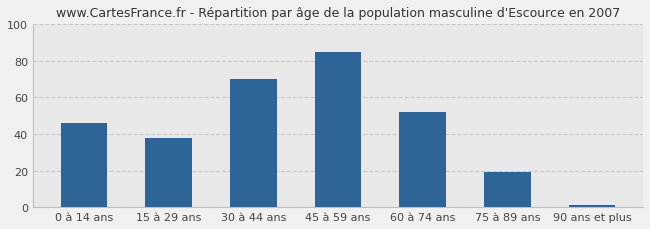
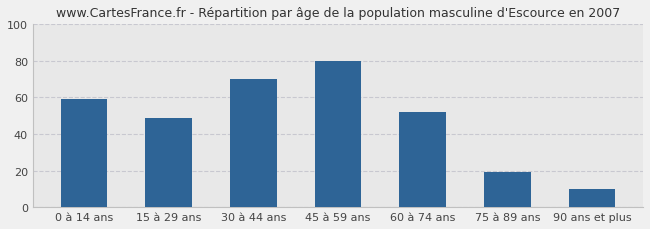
0 à 14 ans: 46 -> 59
15 à 29 ans: 38 -> 49
45 à 59 ans: 85 -> 80
90 ans et plus: 1 -> 10
